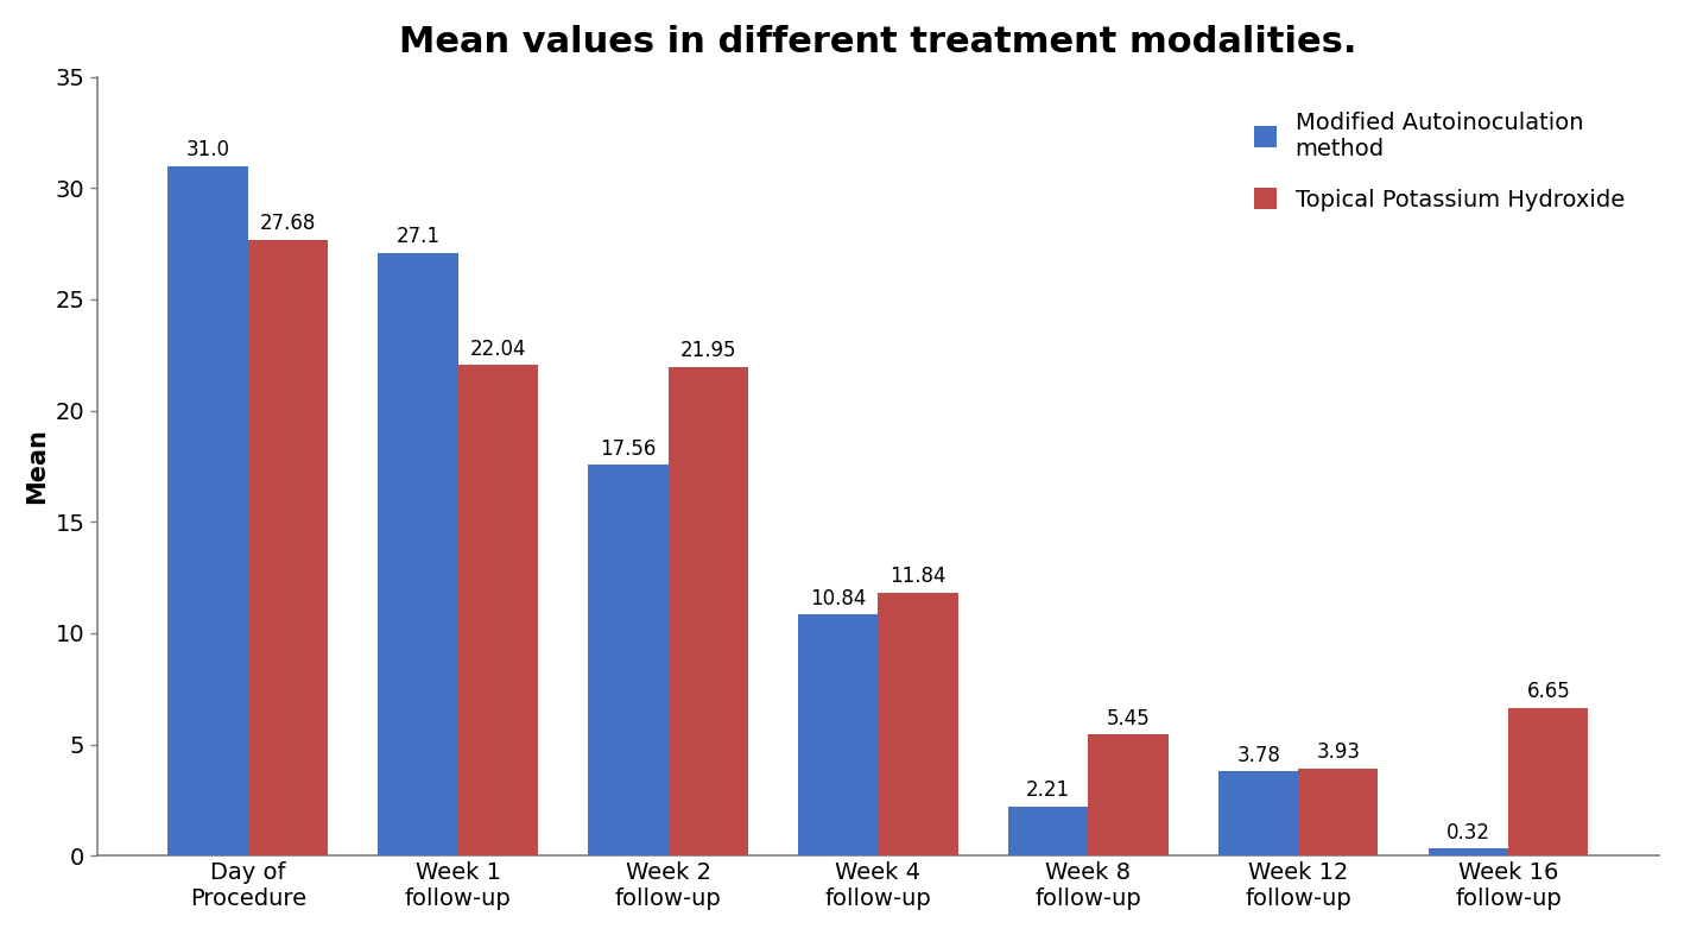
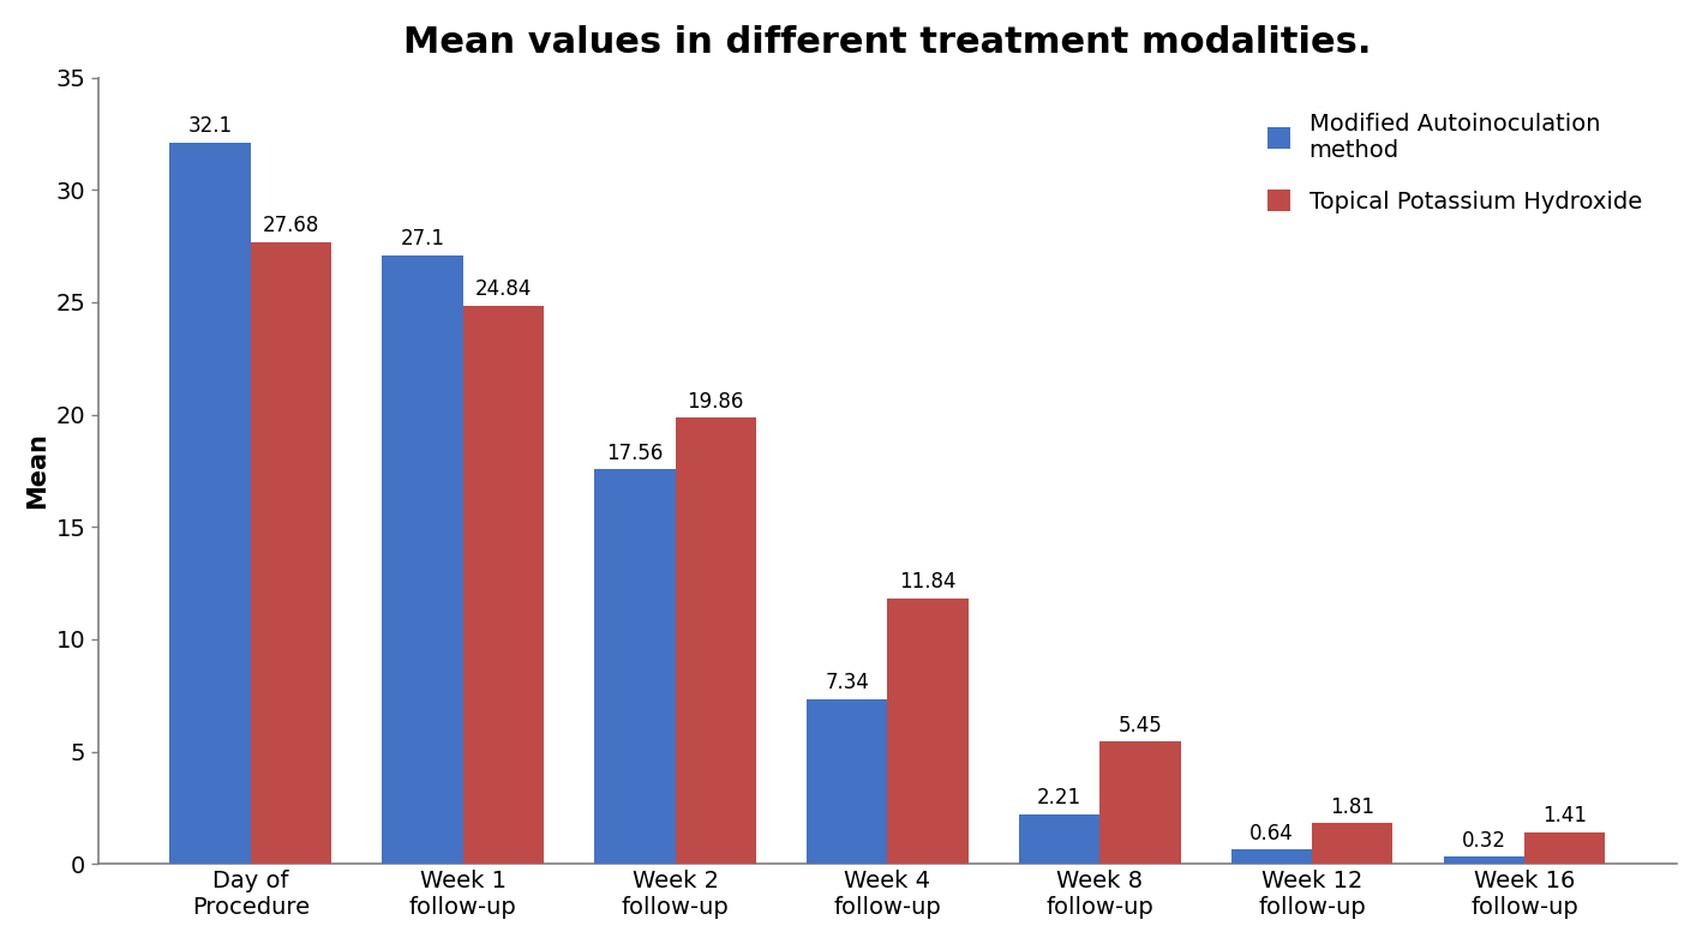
Modified Autoinoculation method/Day of Procedure: 31.0 -> 32.1
Topical Potassium Hydroxide/Week 1 follow-up: 22.04 -> 24.84
Topical Potassium Hydroxide/Week 2 follow-up: 21.95 -> 19.86
Modified Autoinoculation method/Week 4 follow-up: 10.84 -> 7.34
Modified Autoinoculation method/Week 12 follow-up: 3.78 -> 0.64
Topical Potassium Hydroxide/Week 12 follow-up: 3.93 -> 1.81
Topical Potassium Hydroxide/Week 16 follow-up: 6.65 -> 1.41
